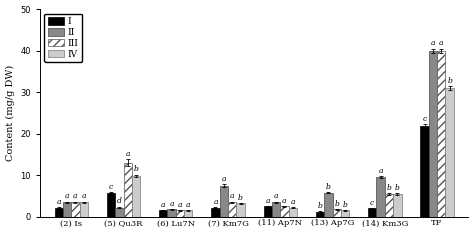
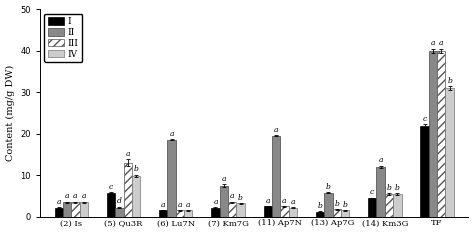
II/(6) Lu7N: 1.8 -> 18.5
II/(11) Ap7N: 3.5 -> 19.5
I/(14) Km3G: 2.0 -> 4.5
II/(14) Km3G: 9.5 -> 12.0
